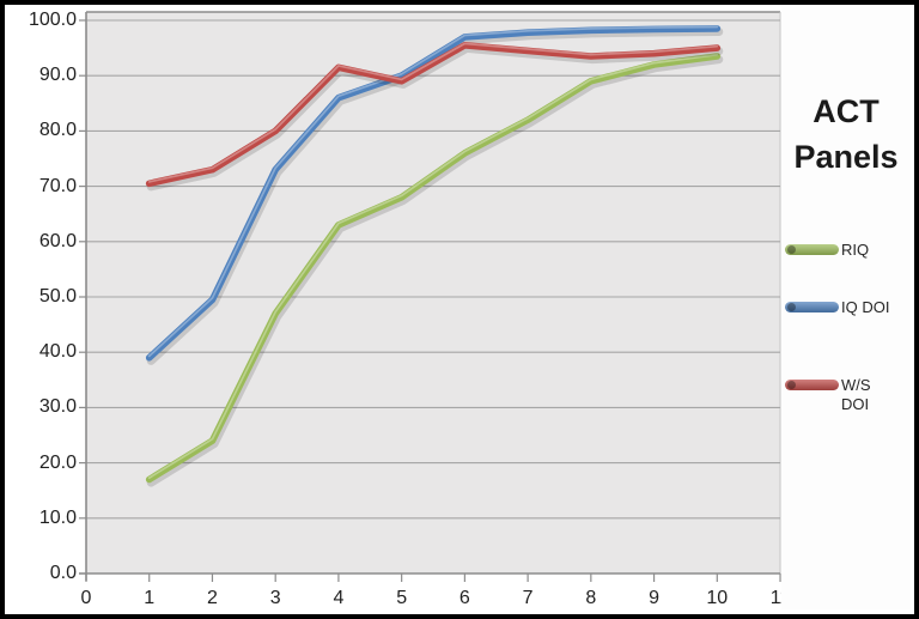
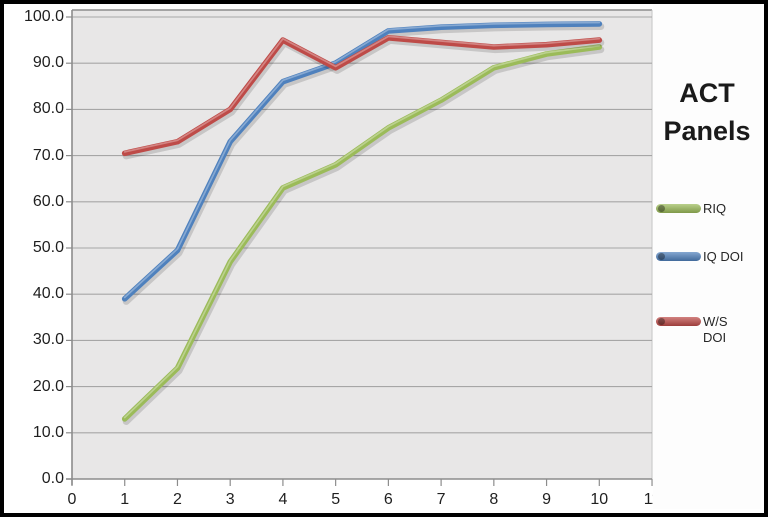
RIQ/1: 17 -> 13
W/S DOI/4: 92 -> 95
